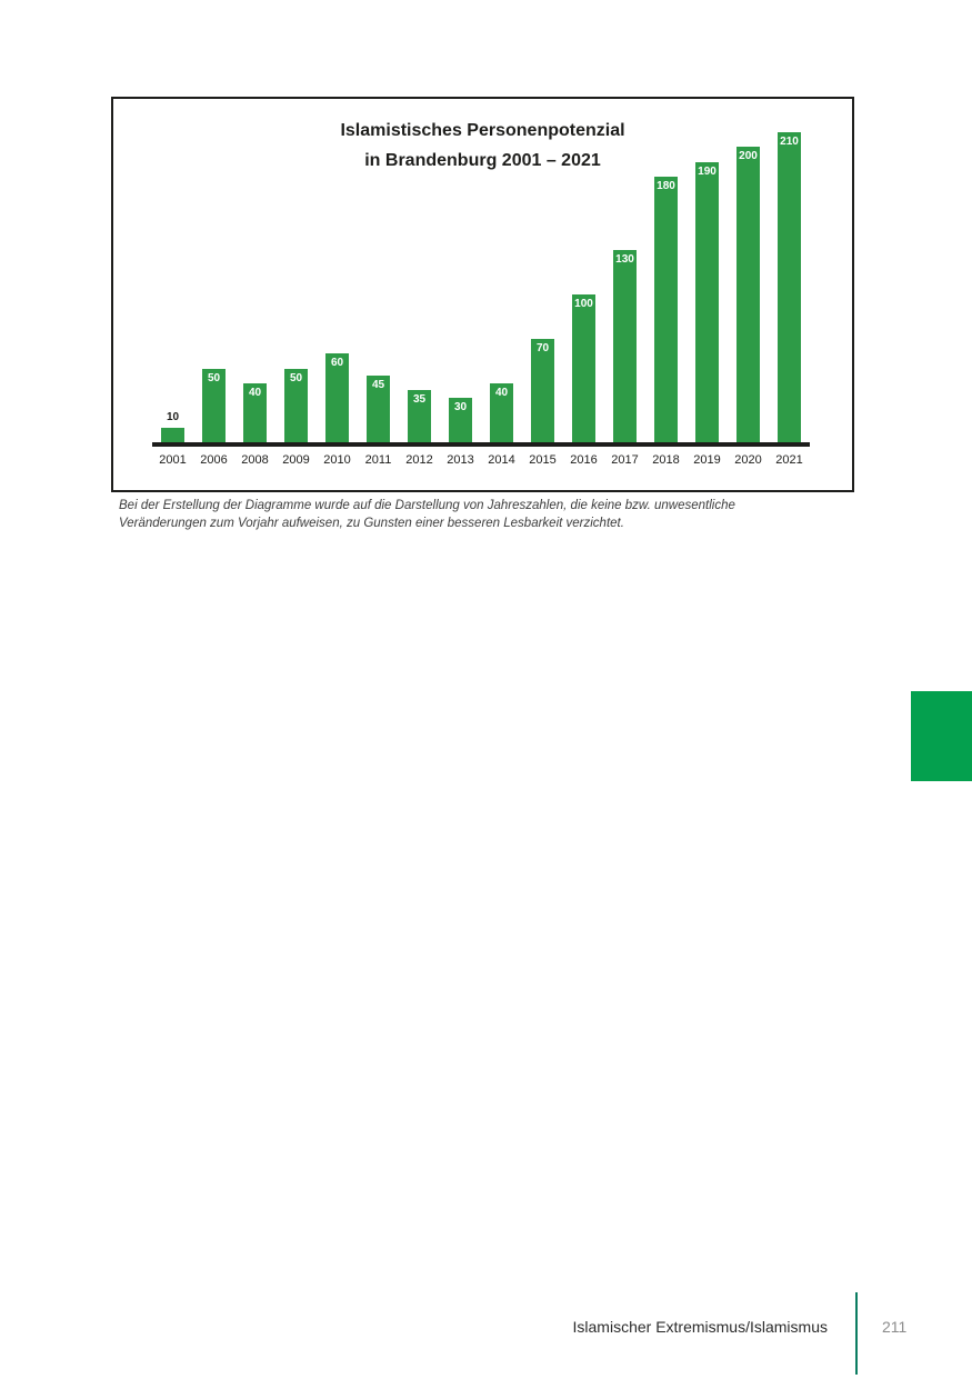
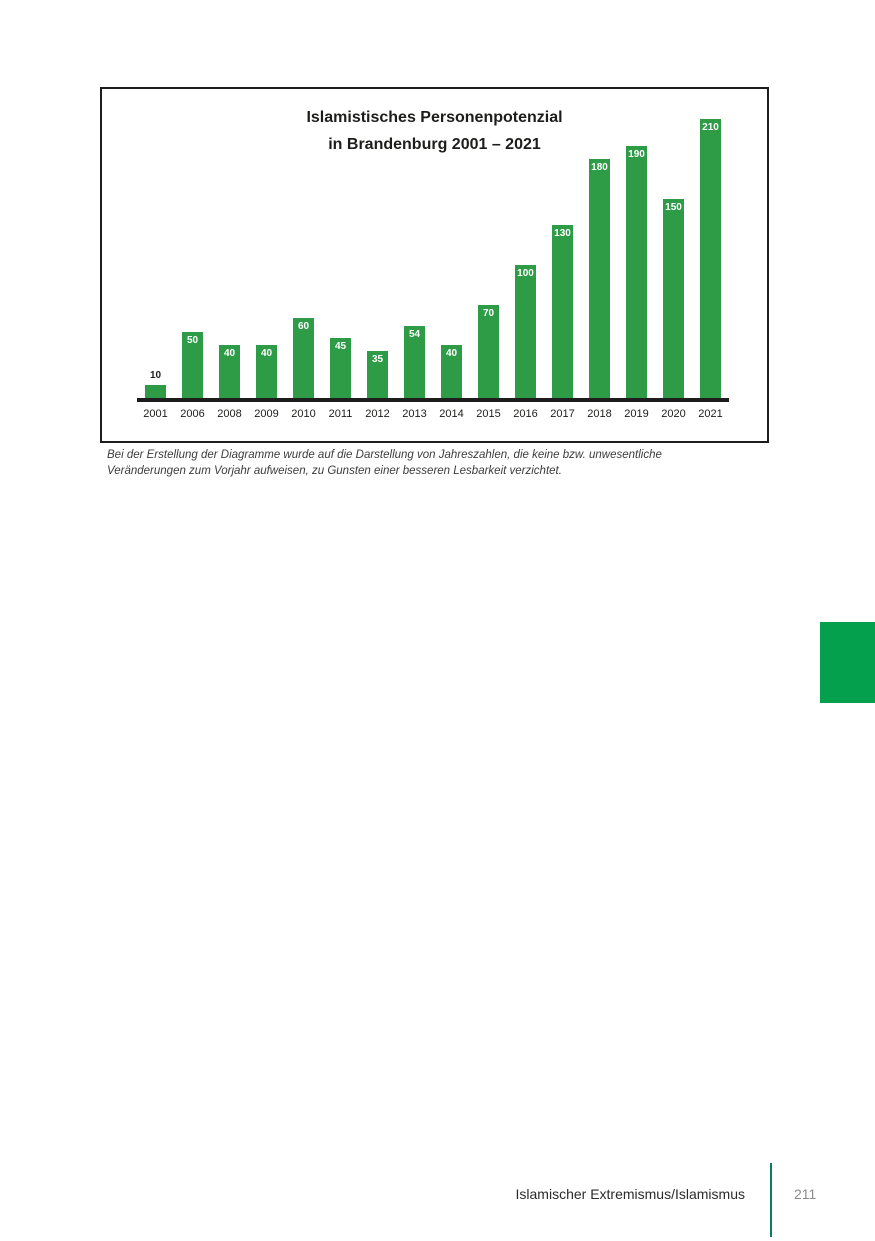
2009: 50 -> 40
2013: 30 -> 54
2020: 200 -> 150
